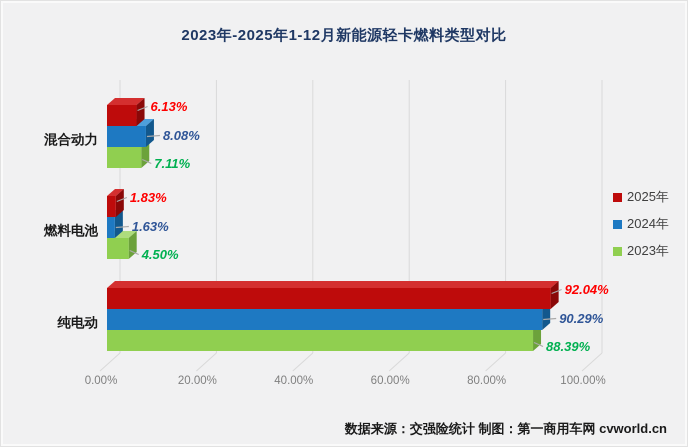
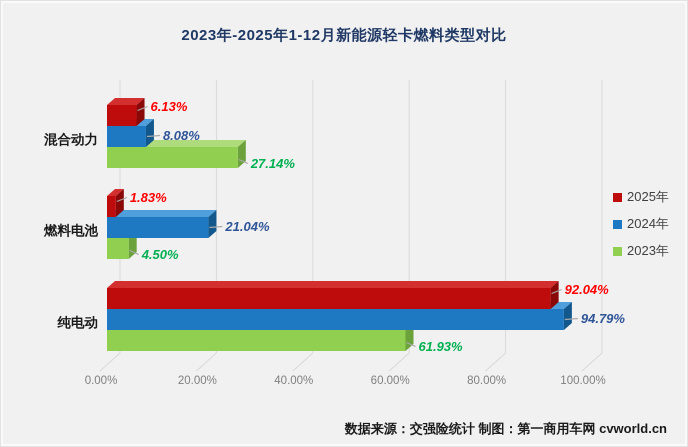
2023年/混合动力: 7.11% -> 27.14%
2024年/燃料电池: 1.63% -> 21.04%
2024年/纯电动: 90.29% -> 94.79%
2023年/纯电动: 88.39% -> 61.93%
